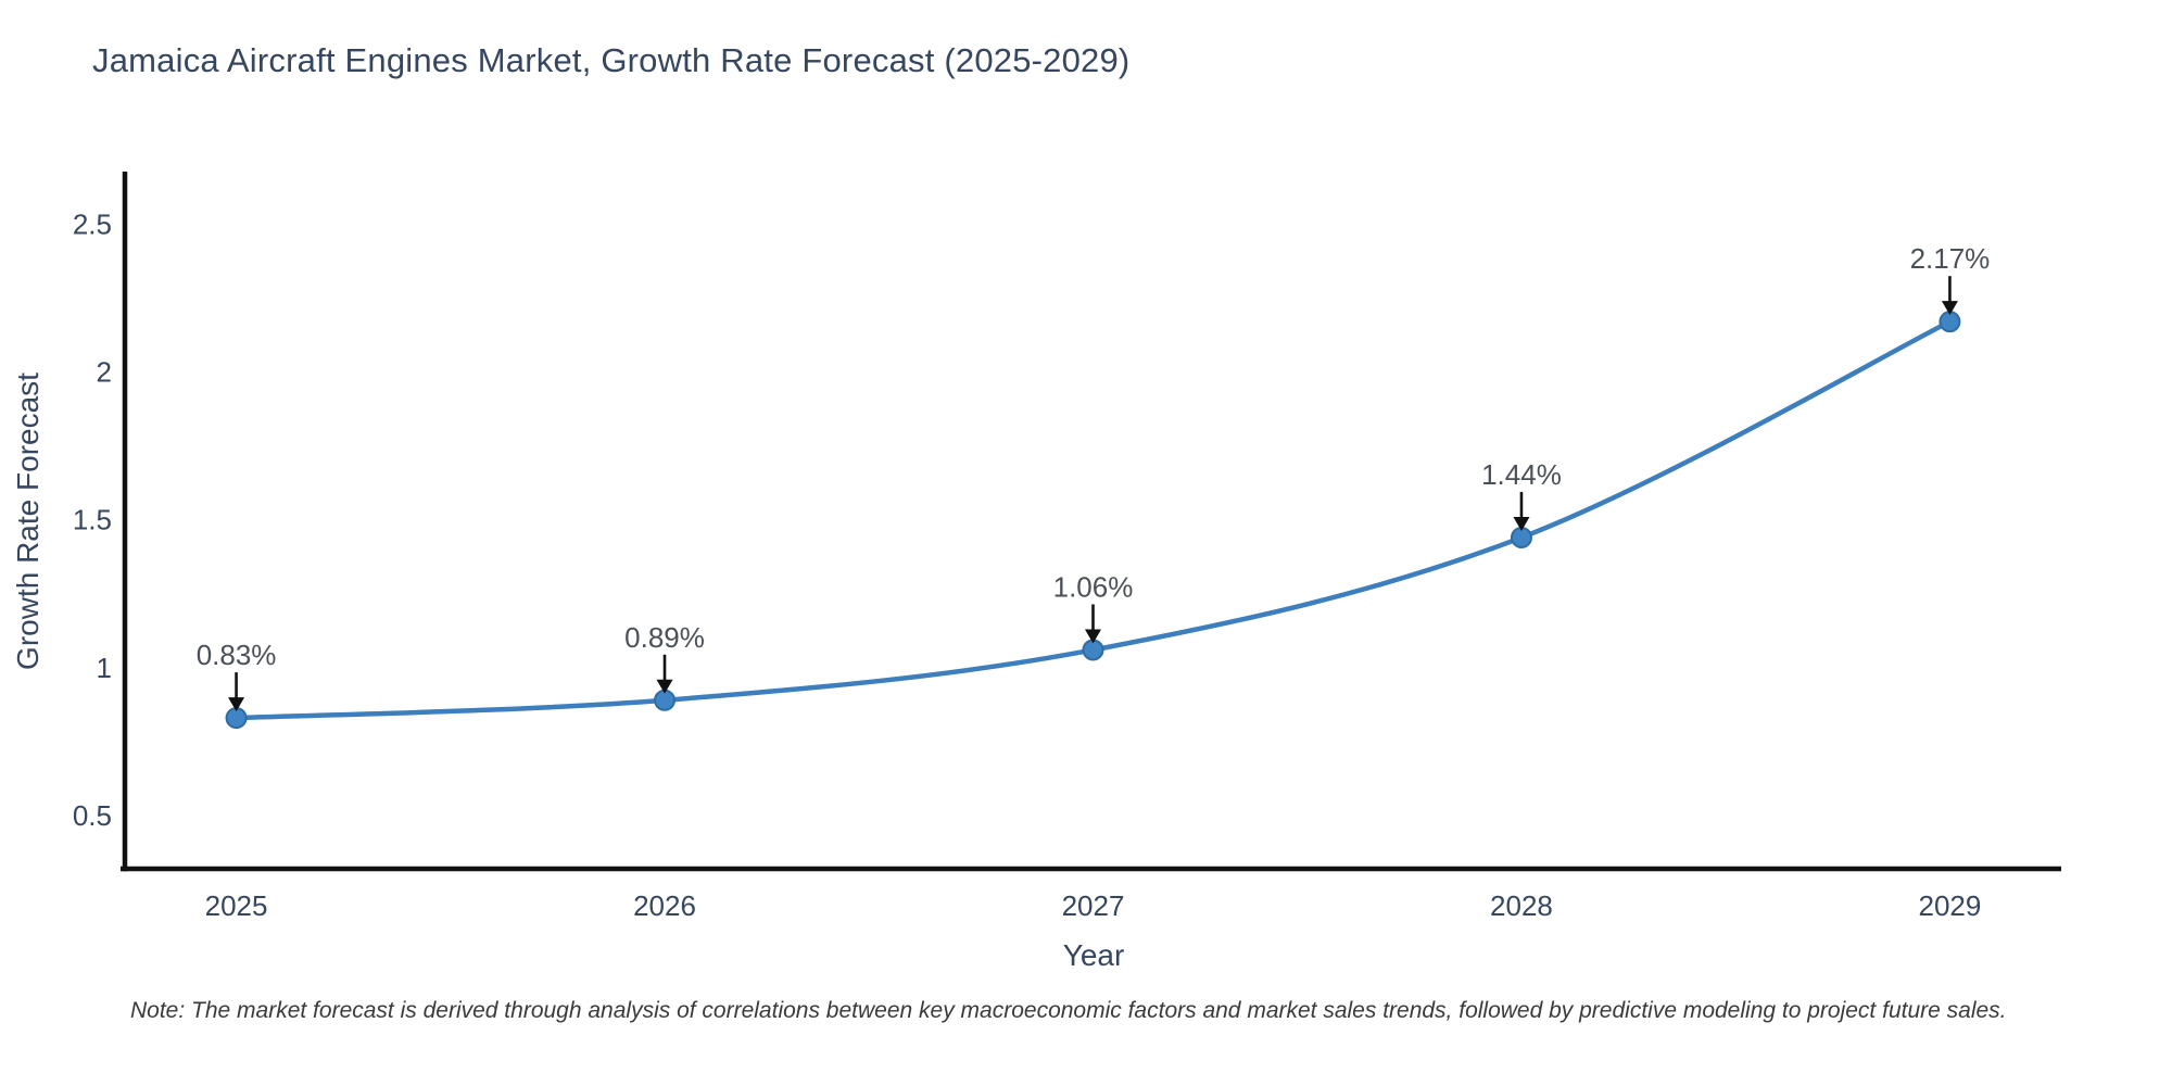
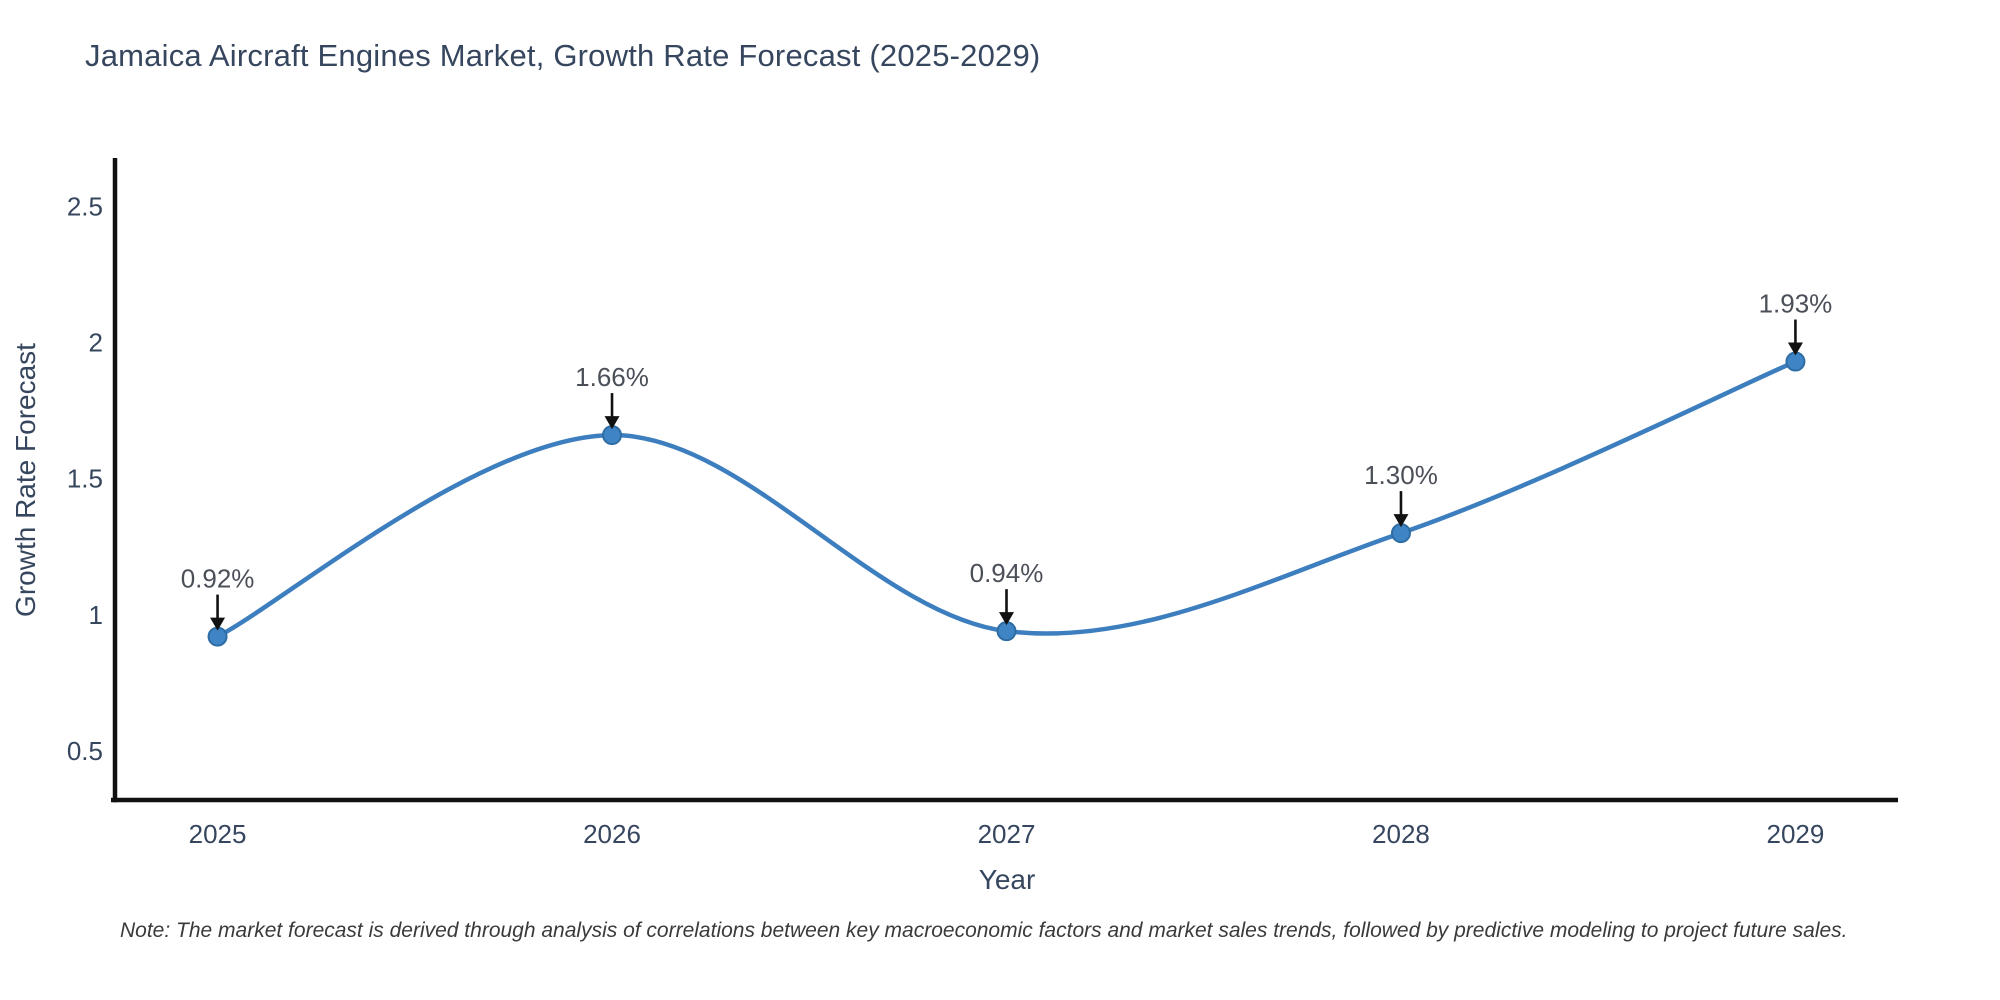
2025: 0.83% -> 0.92%
2026: 0.89% -> 1.66%
2027: 1.06% -> 0.94%
2028: 1.44% -> 1.30%
2029: 2.17% -> 1.93%
